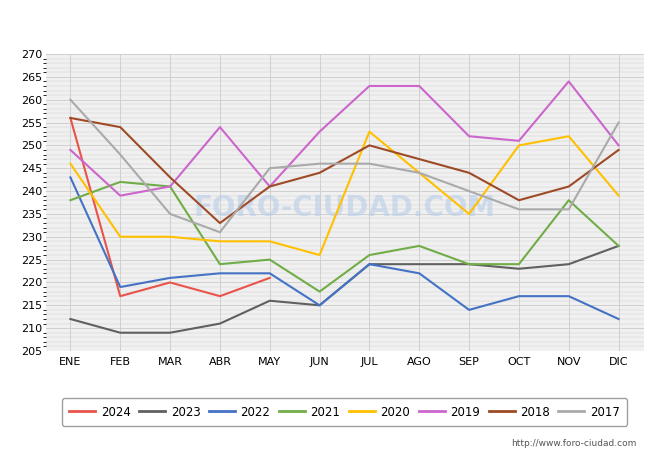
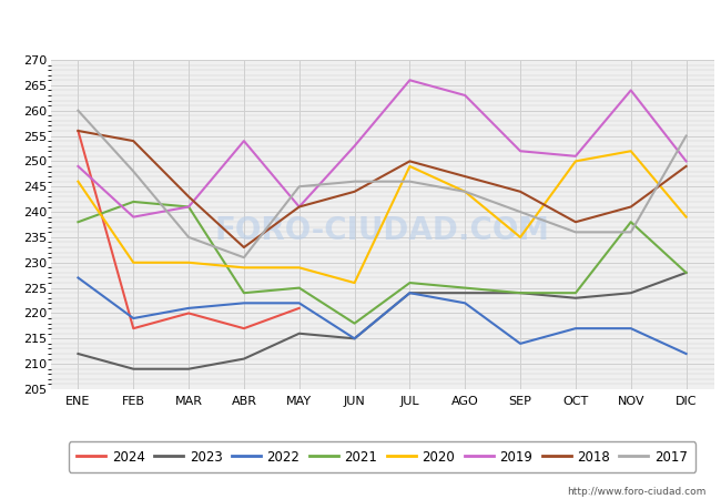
2022/ENE: 243 -> 227
2020/JUL: 253 -> 249
2019/JUL: 263 -> 266
2021/AGO: 228 -> 225
